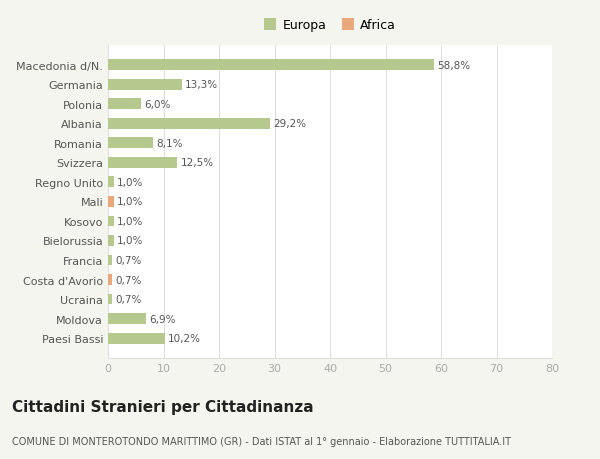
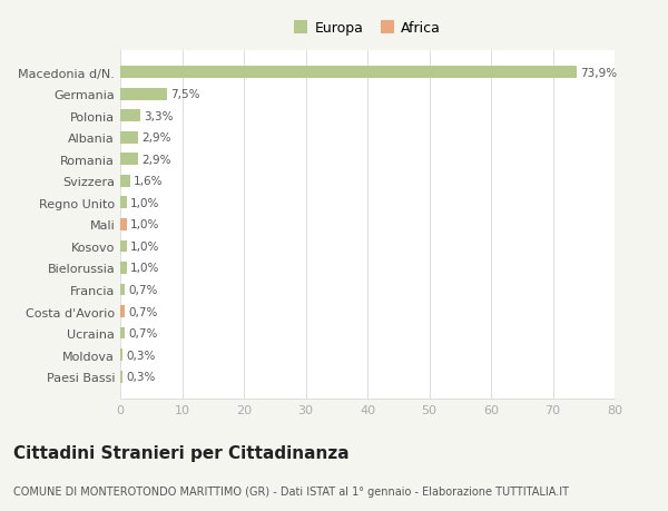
Macedonia d/N.: 58,8% -> 73,9%
Germania: 13,3% -> 7,5%
Polonia: 6,0% -> 3,3%
Albania: 29,2% -> 2,9%
Romania: 8,1% -> 2,9%
Svizzera: 12,5% -> 1,6%
Moldova: 6,9% -> 0,3%
Paesi Bassi: 10,2% -> 0,3%
